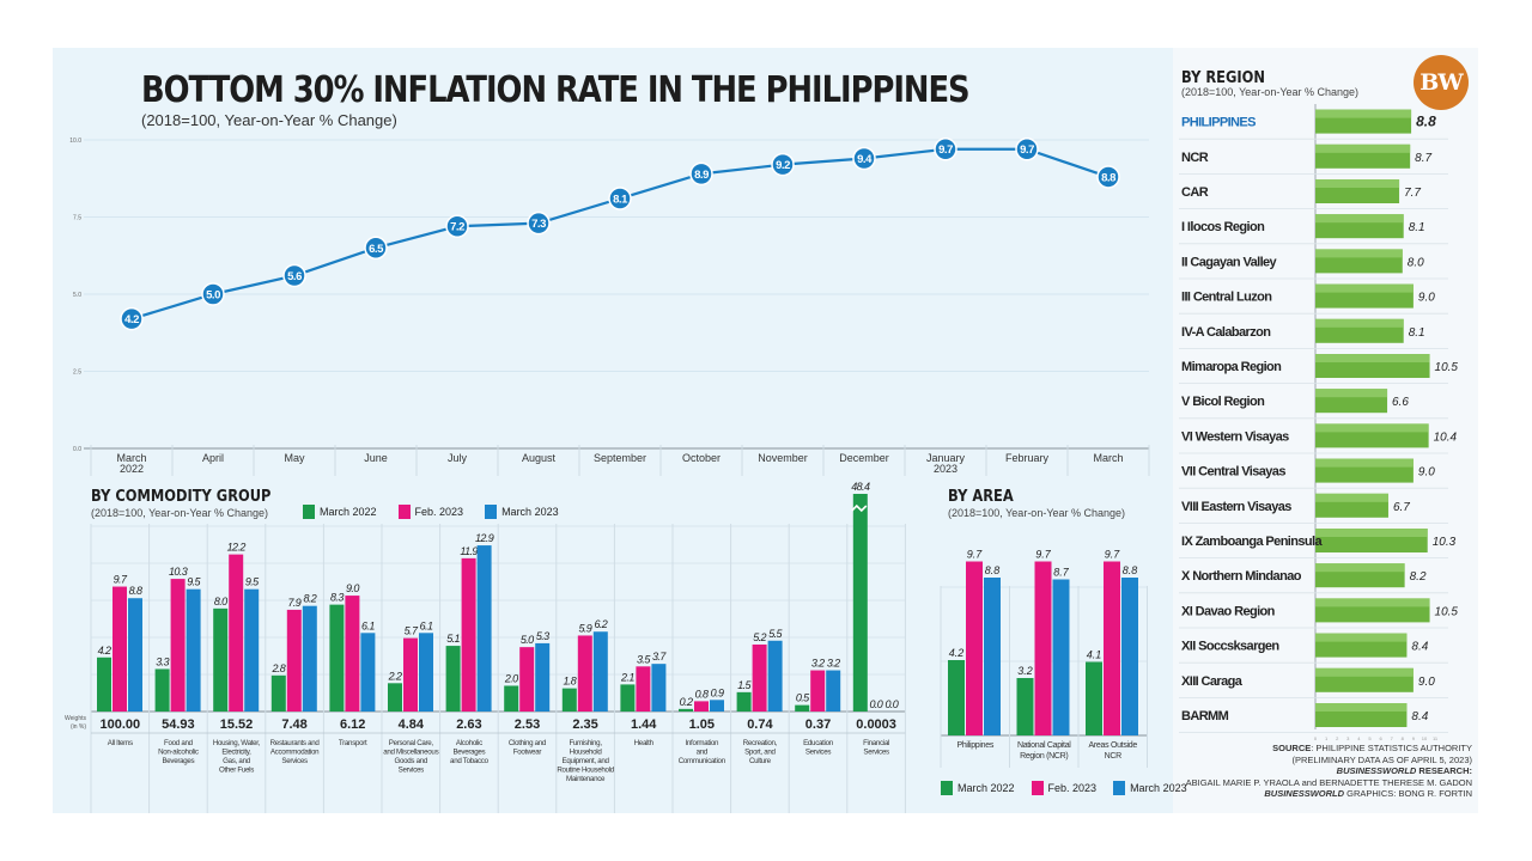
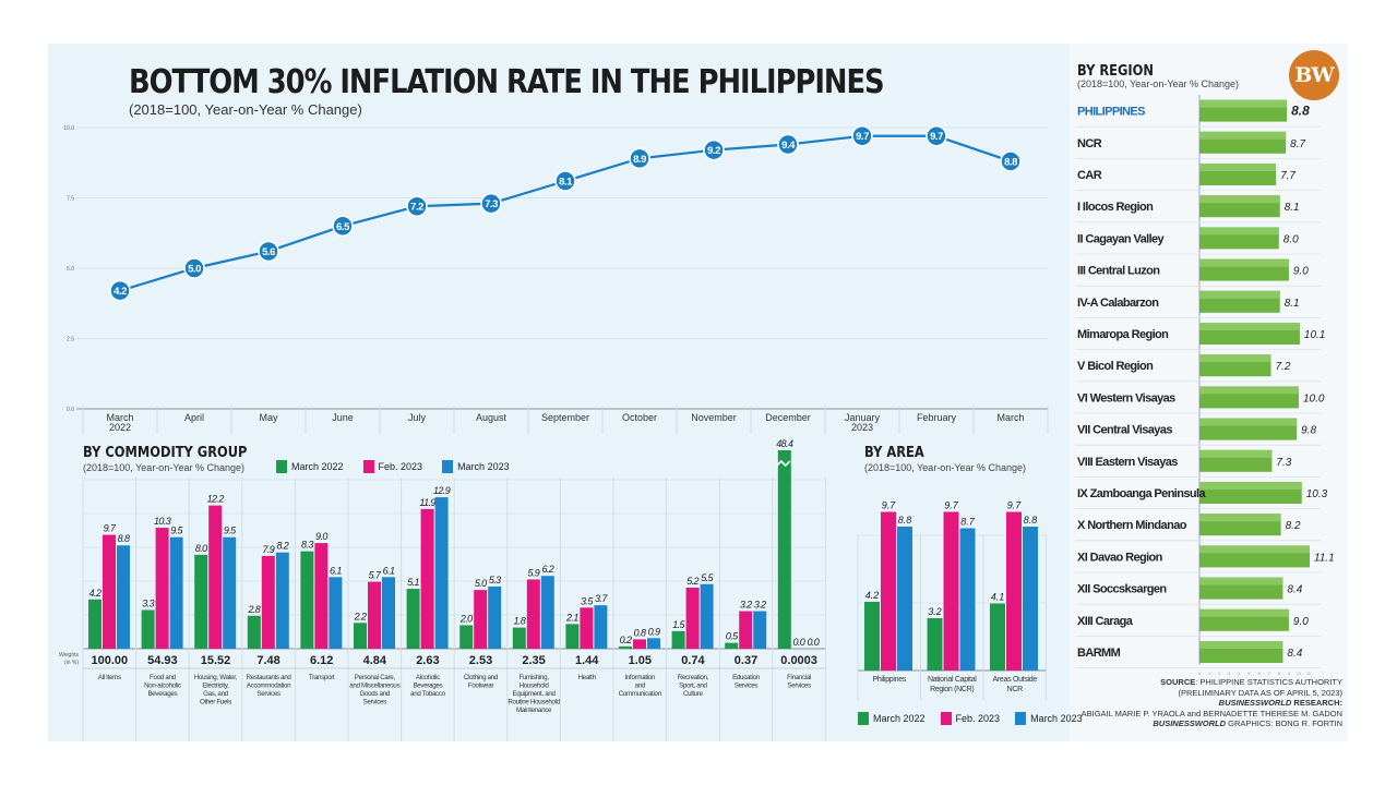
BY REGION/Mimaropa Region: 10.5 -> 10.1
BY REGION/V Bicol Region: 6.6 -> 7.2
BY REGION/VI Western Visayas: 10.4 -> 10.0
BY REGION/VII Central Visayas: 9.0 -> 9.8
BY REGION/VIII Eastern Visayas: 6.7 -> 7.3
BY REGION/XI Davao Region: 10.5 -> 11.1
